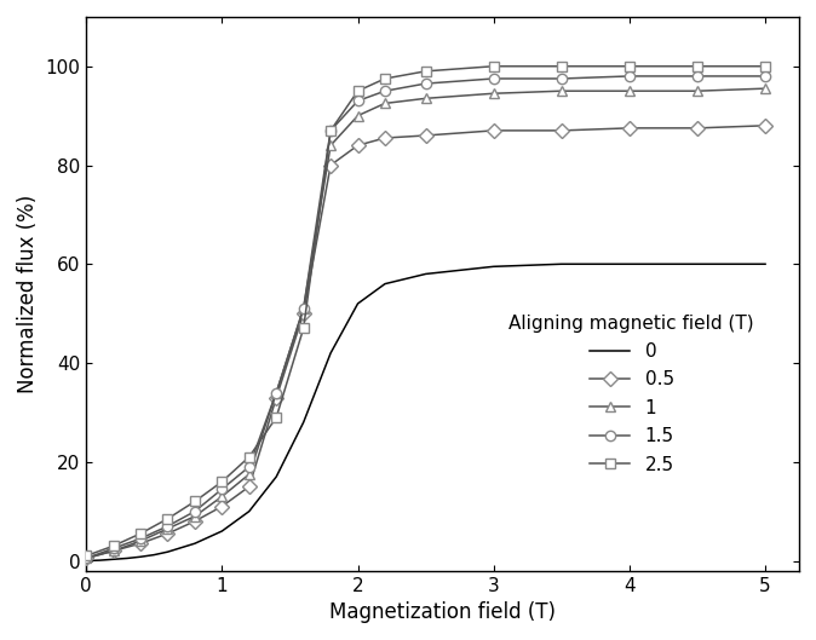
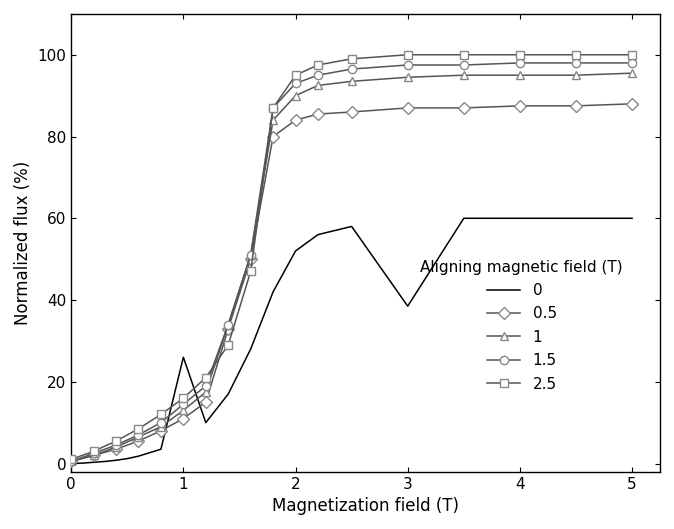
0/1: 6.0 -> 26.0
0/3: 59.5 -> 38.5
